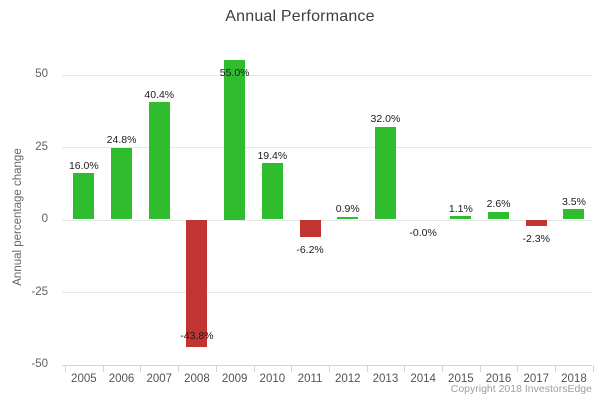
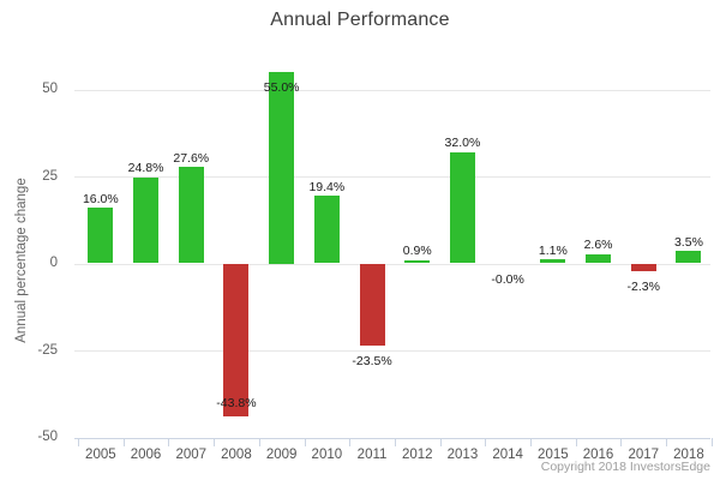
2007: 40.4% -> 27.6%
2011: -6.2% -> -23.5%
